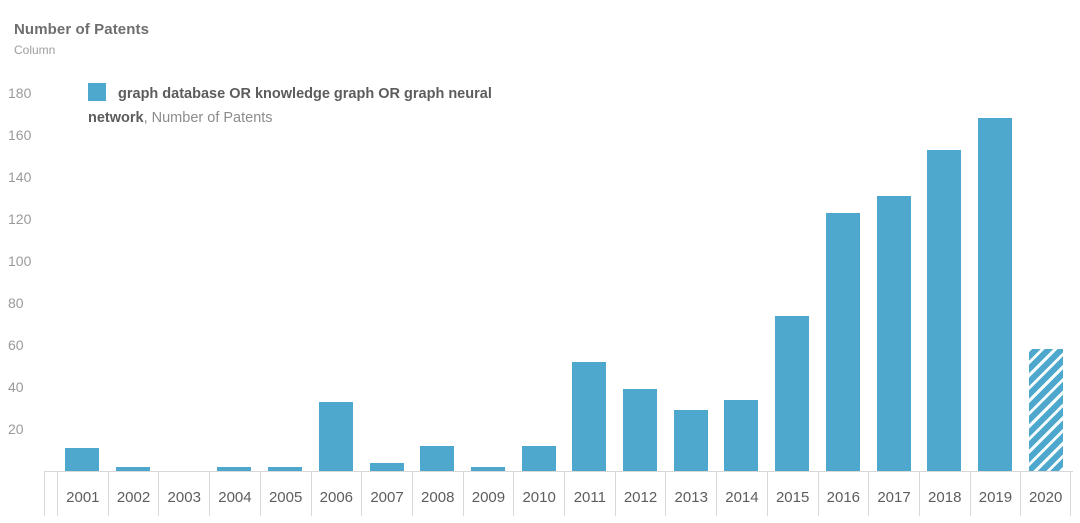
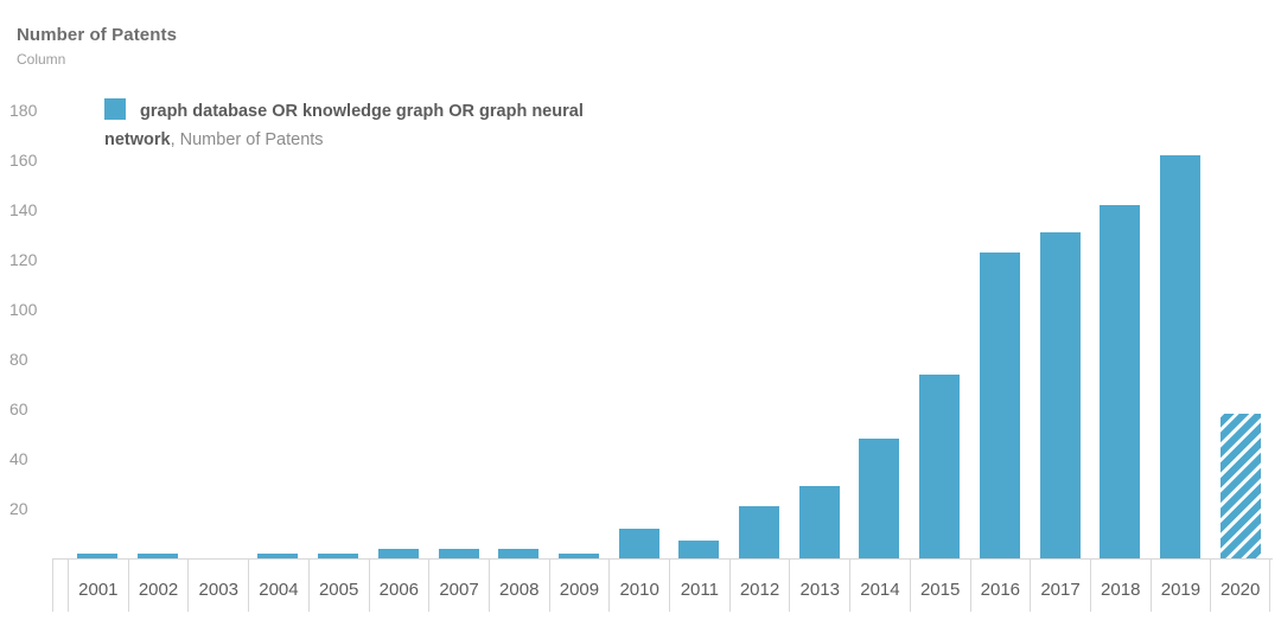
2001: 11 -> 2
2006: 33 -> 4
2008: 12 -> 4
2011: 52 -> 7
2012: 39 -> 21
2014: 34 -> 48
2018: 153 -> 142
2019: 168 -> 162
